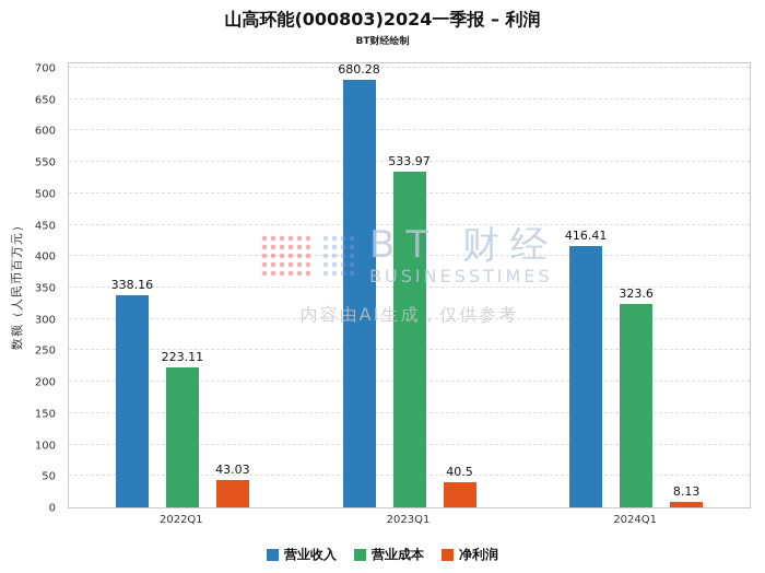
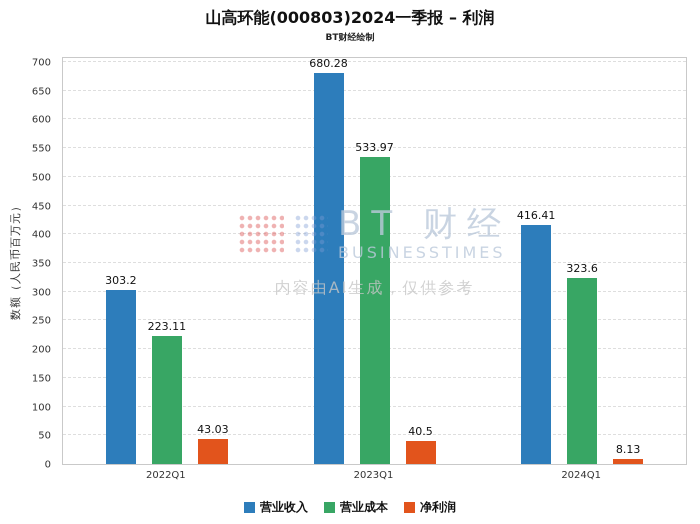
营业收入/2022Q1: 338.16 -> 303.2
